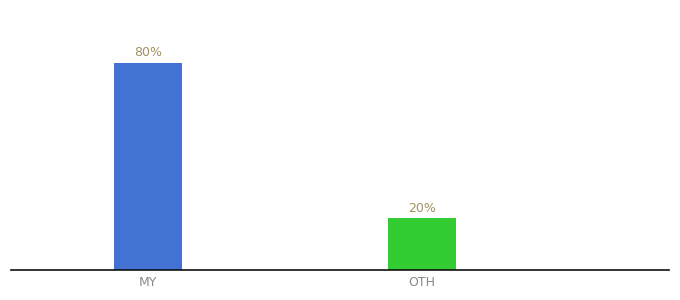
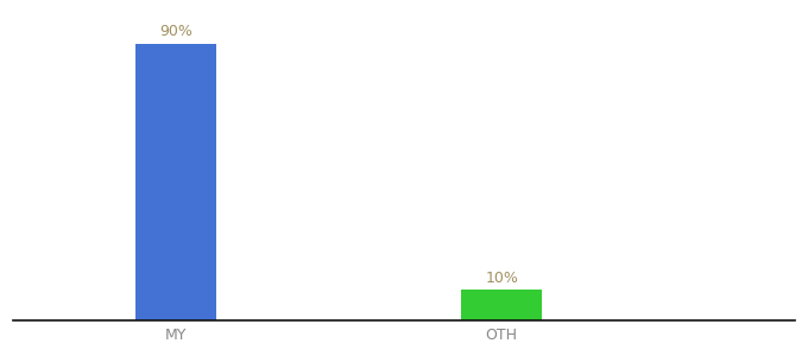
MY: 80% -> 90%
OTH: 20% -> 10%
